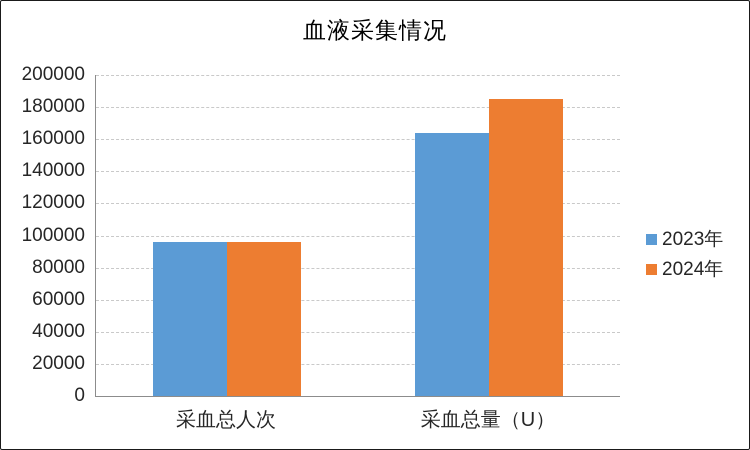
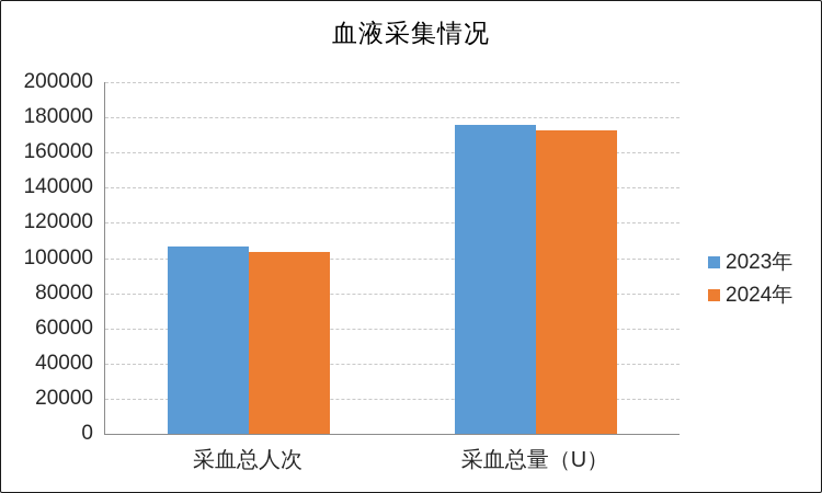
2023年/采血总人次: 96000 -> 106000
2024年/采血总人次: 96000 -> 103000
2023年/采血总量（U）: 164000 -> 176000
2024年/采血总量（U）: 185000 -> 173000
